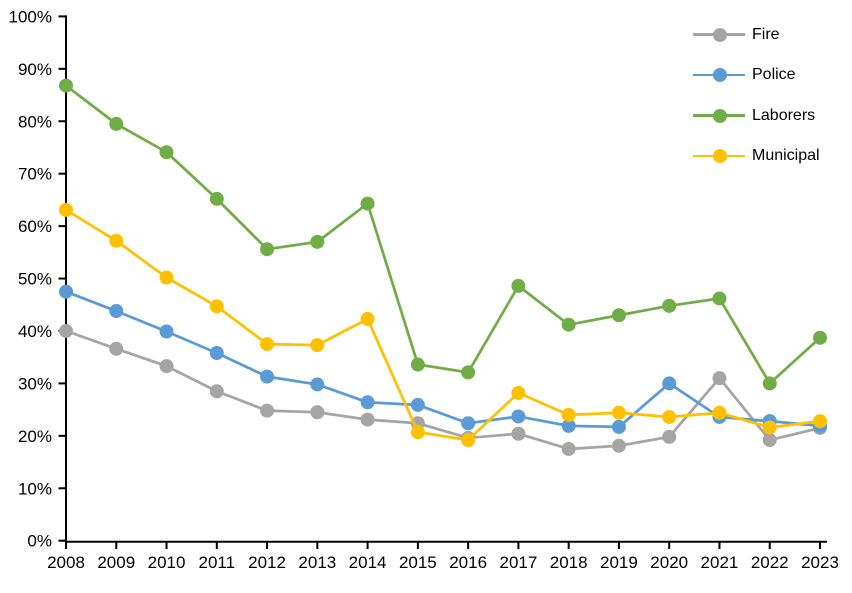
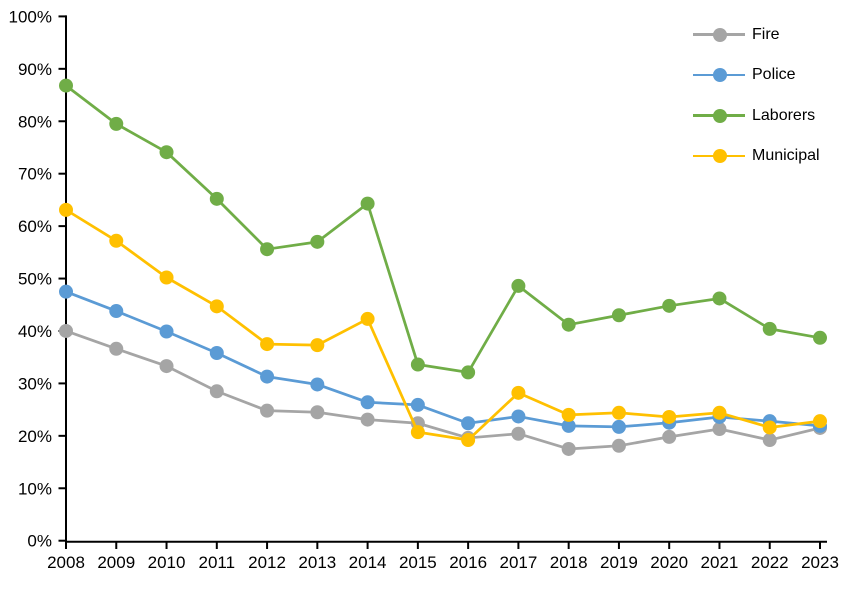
Police/2020: 30% -> 22%
Fire/2021: 31% -> 21%
Laborers/2022: 30% -> 40%
